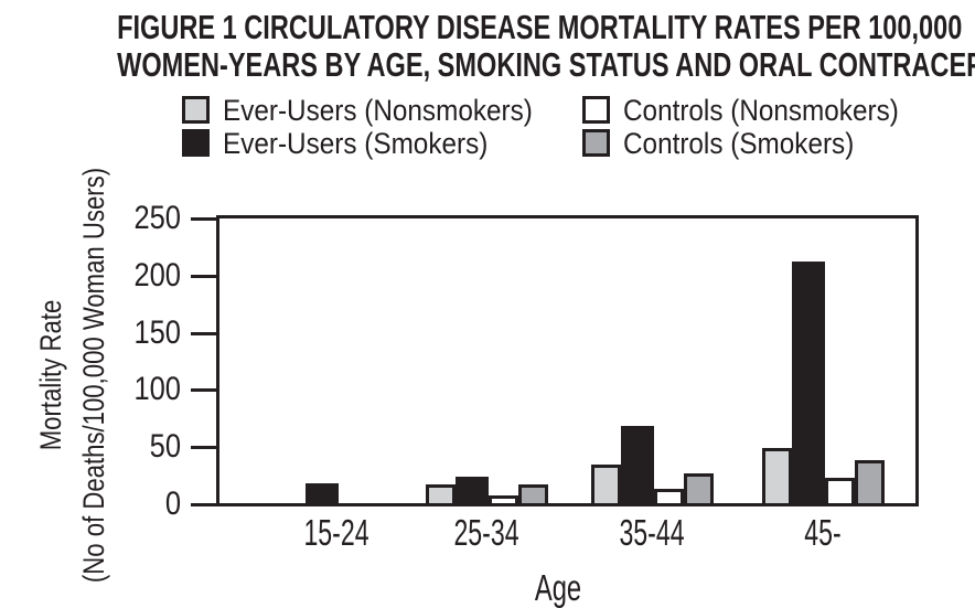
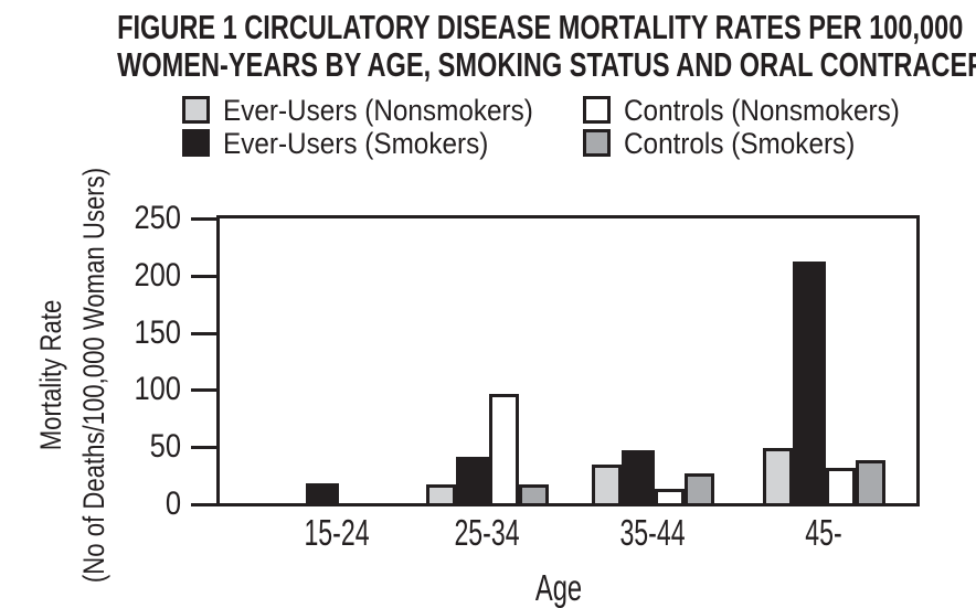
Ever-Users (Smokers)/25-34: 23 -> 41
Controls (Nonsmokers)/25-34: 7 -> 96
Ever-Users (Smokers)/35-44: 68 -> 46
Controls (Nonsmokers)/45-: 22 -> 31
